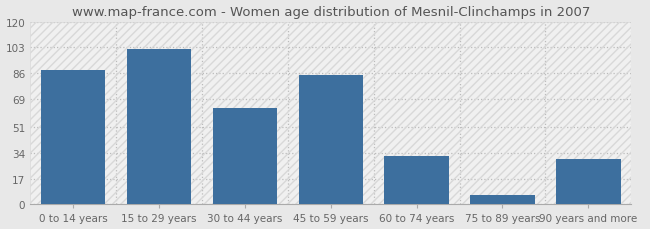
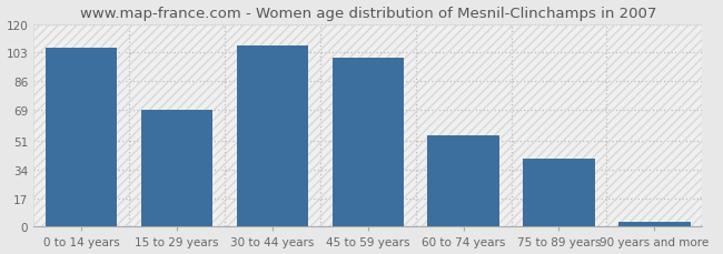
0 to 14 years: 88 -> 106
15 to 29 years: 102 -> 69
30 to 44 years: 63 -> 107
45 to 59 years: 85 -> 100
60 to 74 years: 32 -> 54
75 to 89 years: 6 -> 40
90 years and more: 30 -> 3
